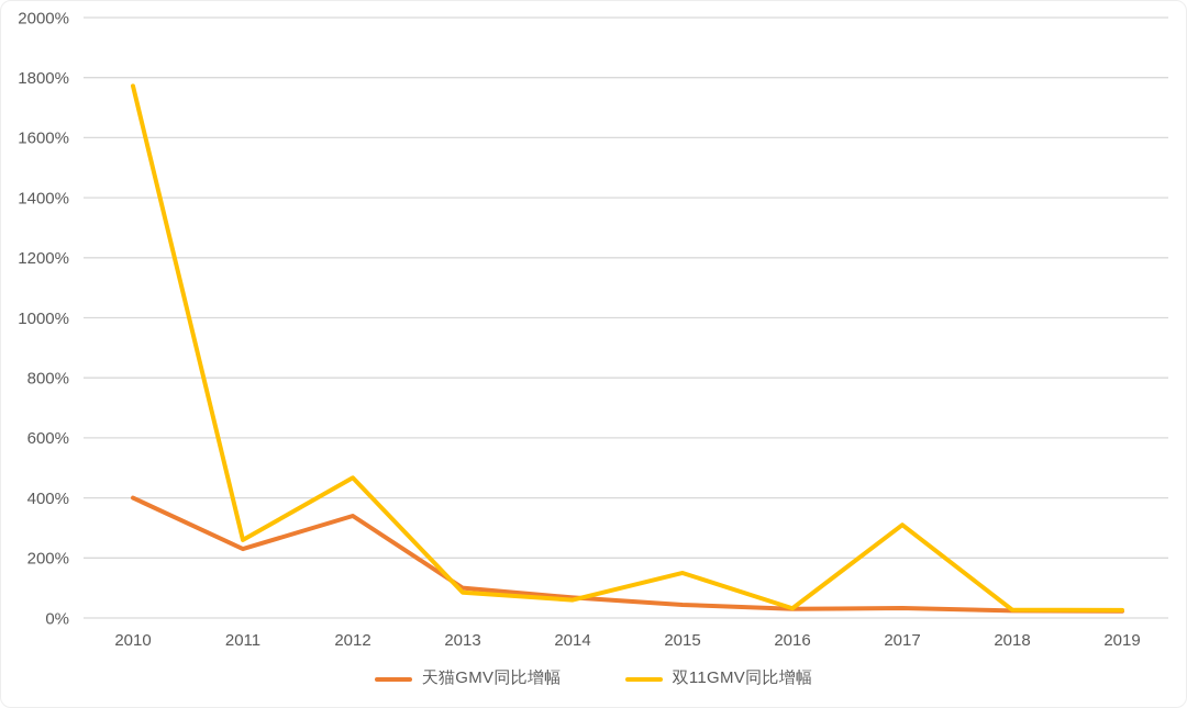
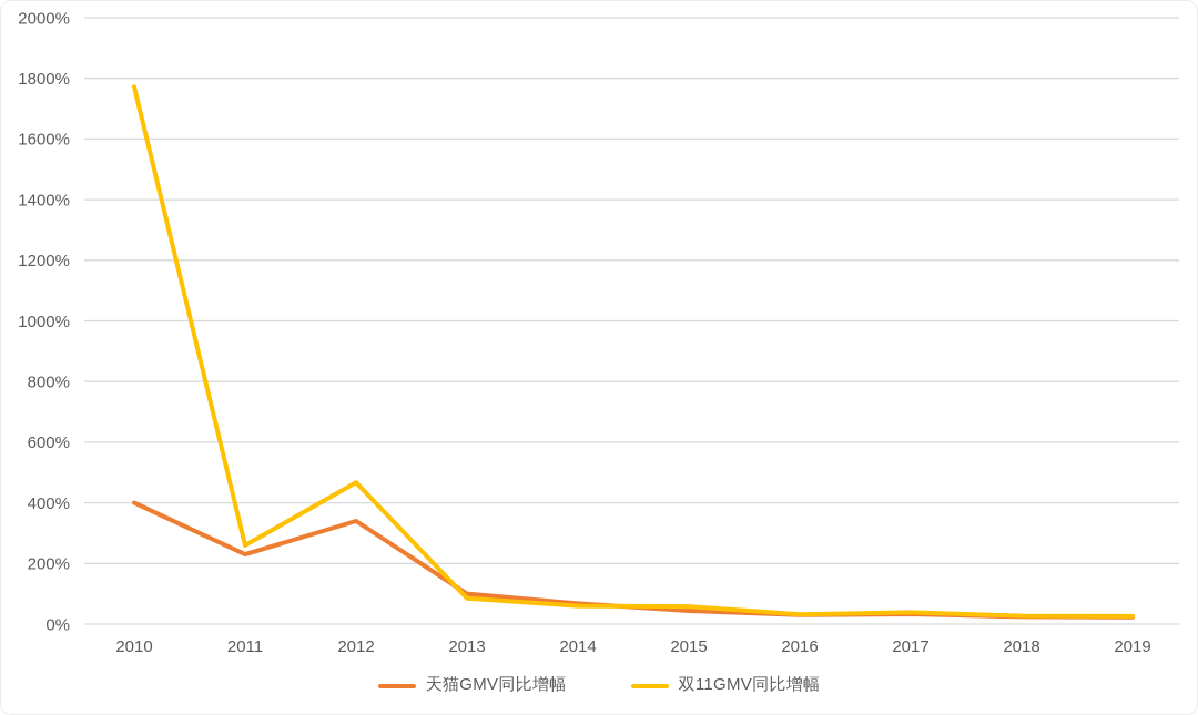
双11GMV同比增幅/2015: 150% -> 60%
双11GMV同比增幅/2017: 310% -> 40%
